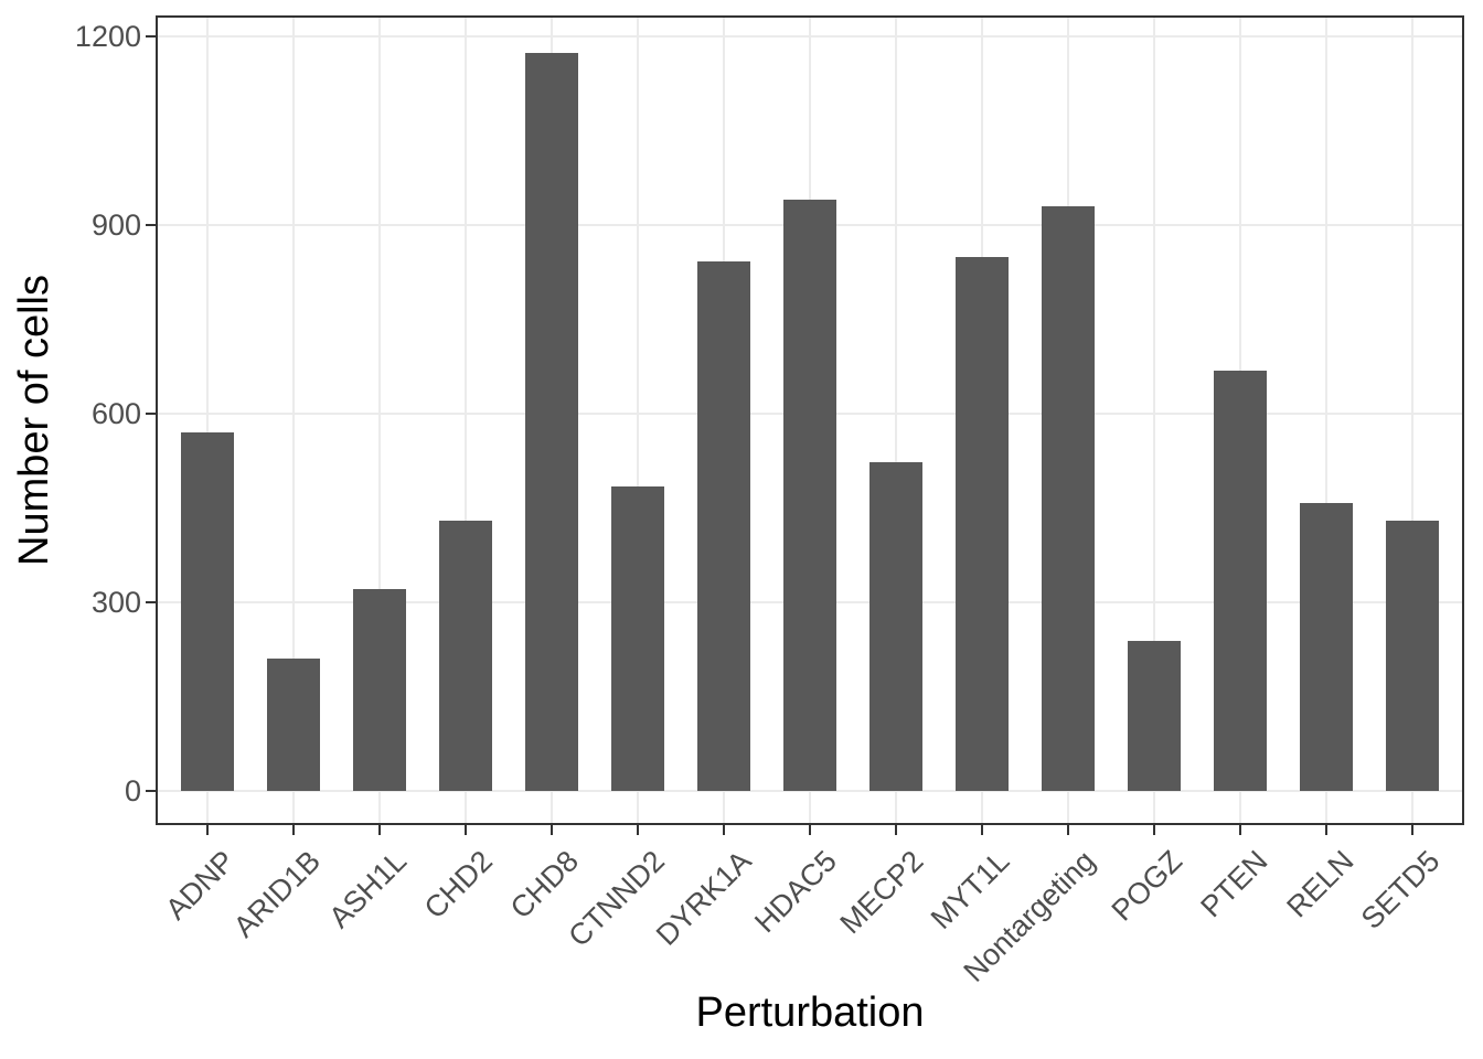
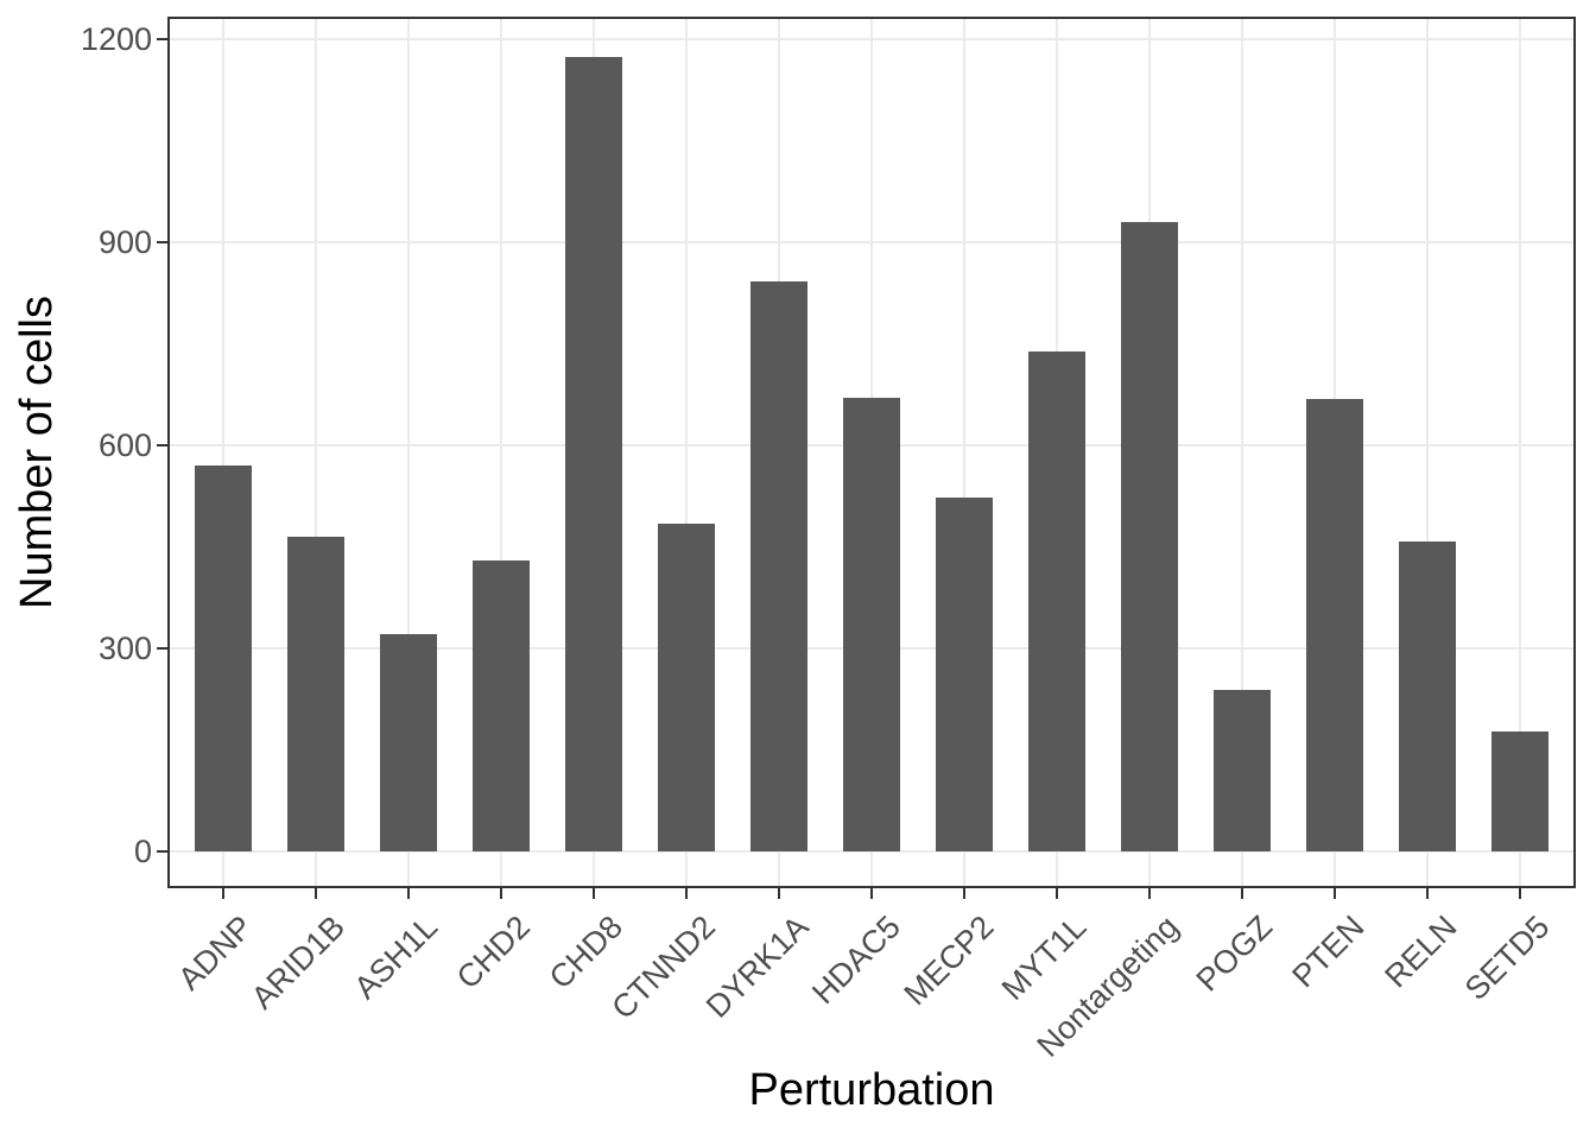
ARID1B: 210 -> 460
HDAC5: 940 -> 670
MYT1L: 850 -> 740
SETD5: 430 -> 180
